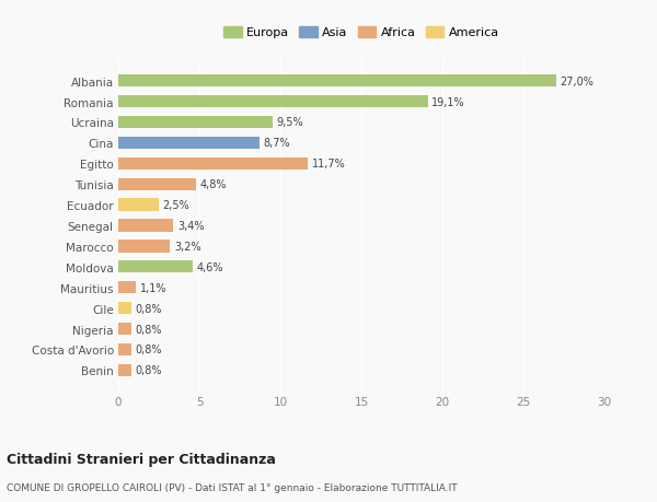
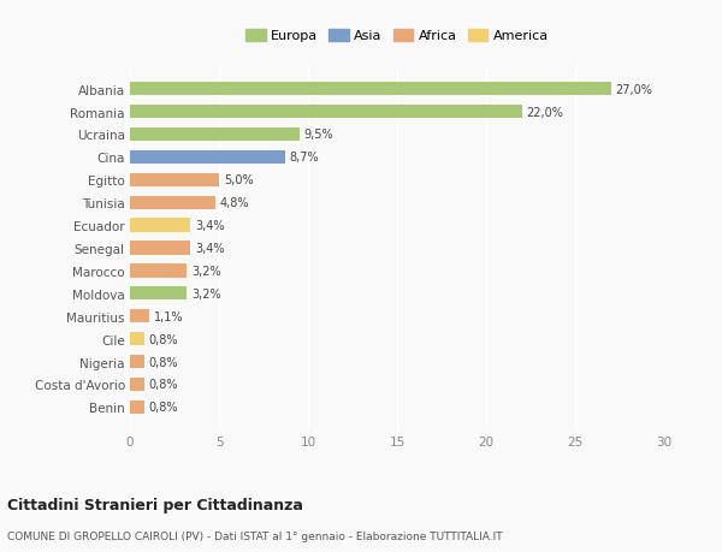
Romania: 19,1% -> 22,0%
Egitto: 11,7% -> 5,0%
Ecuador: 2,5% -> 3,4%
Moldova: 4,6% -> 3,2%
